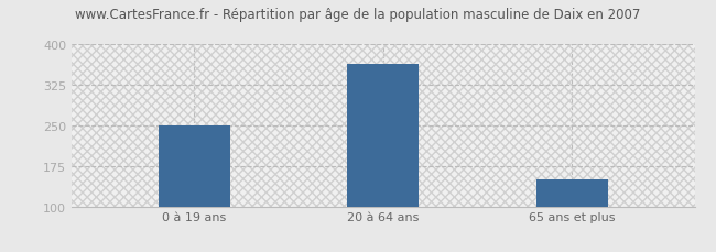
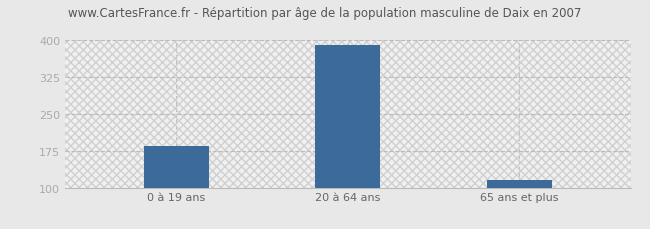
0 à 19 ans: 250 -> 185
20 à 64 ans: 365 -> 390
65 ans et plus: 150 -> 115
